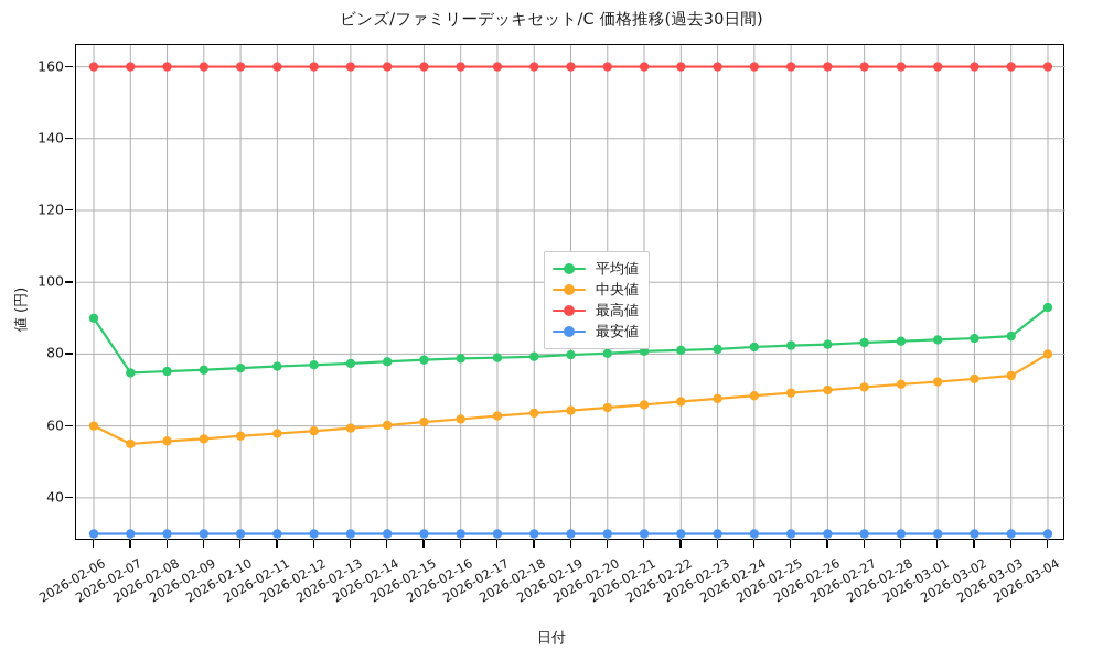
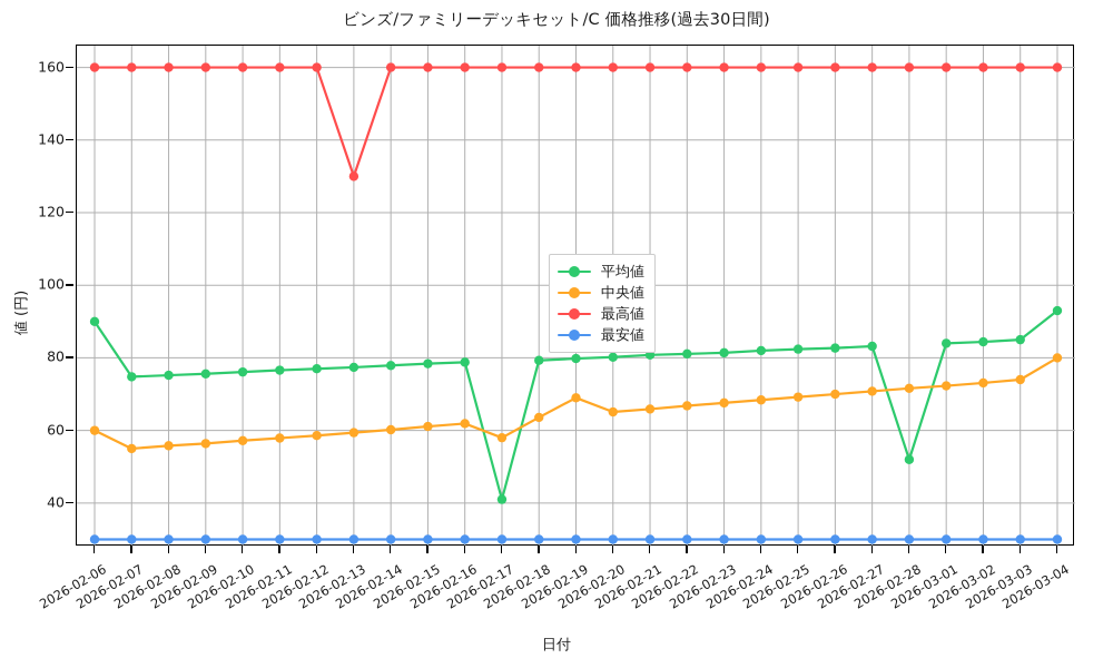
最高値/2026-02-13: 160 -> 130
平均値/2026-02-17: 79 -> 41
中央値/2026-02-17: 63 -> 58
中央値/2026-02-19: 64 -> 69
平均値/2026-02-28: 84 -> 52
